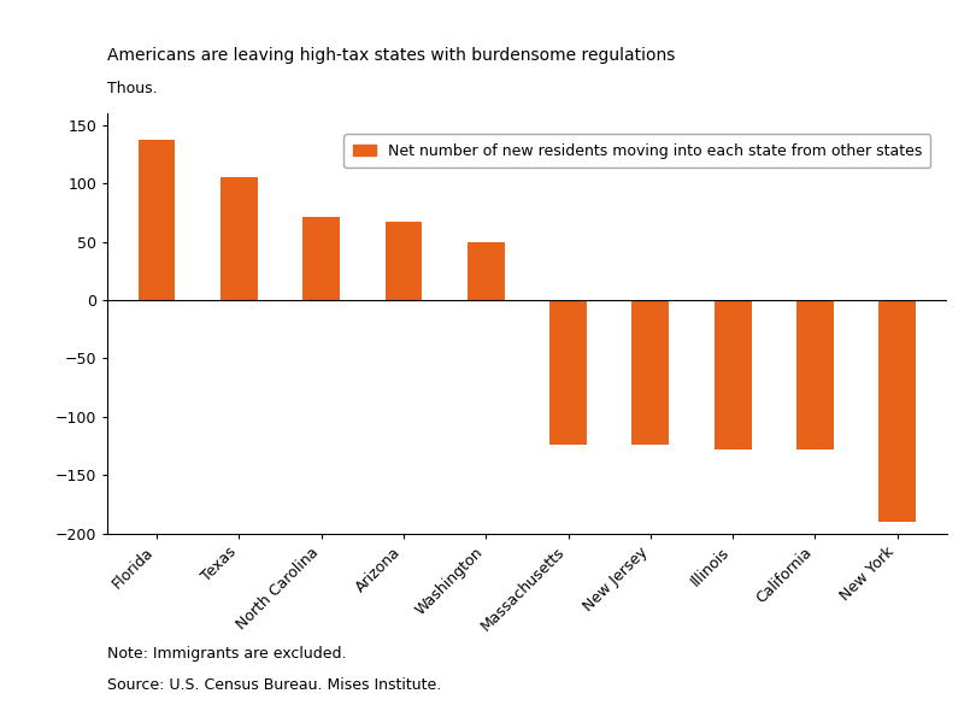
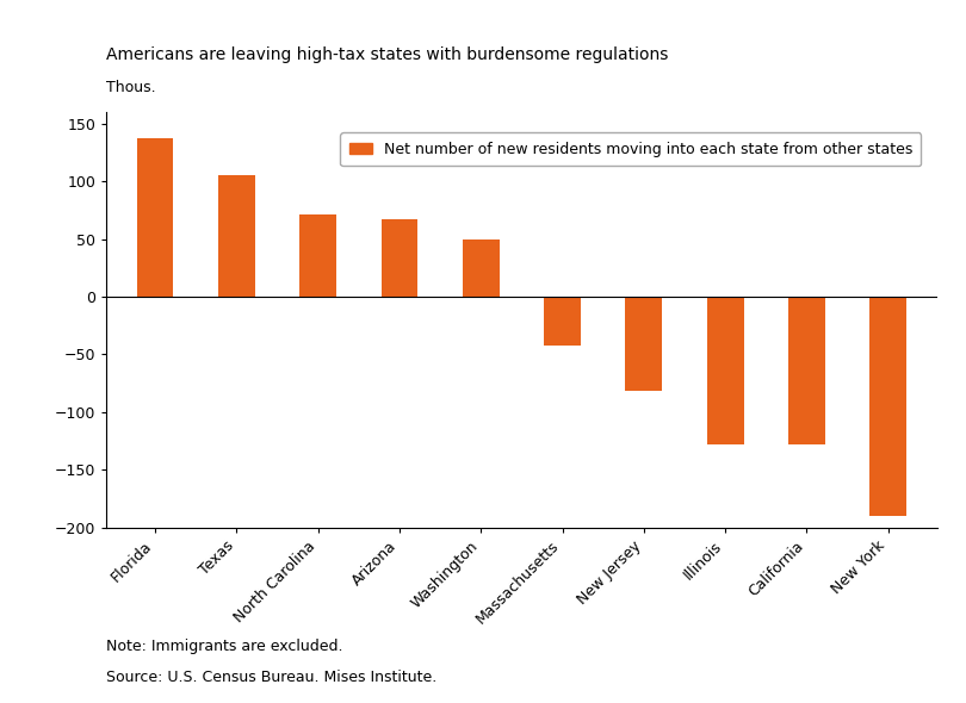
Massachusetts: -124 -> -42
New Jersey: -124 -> -82
